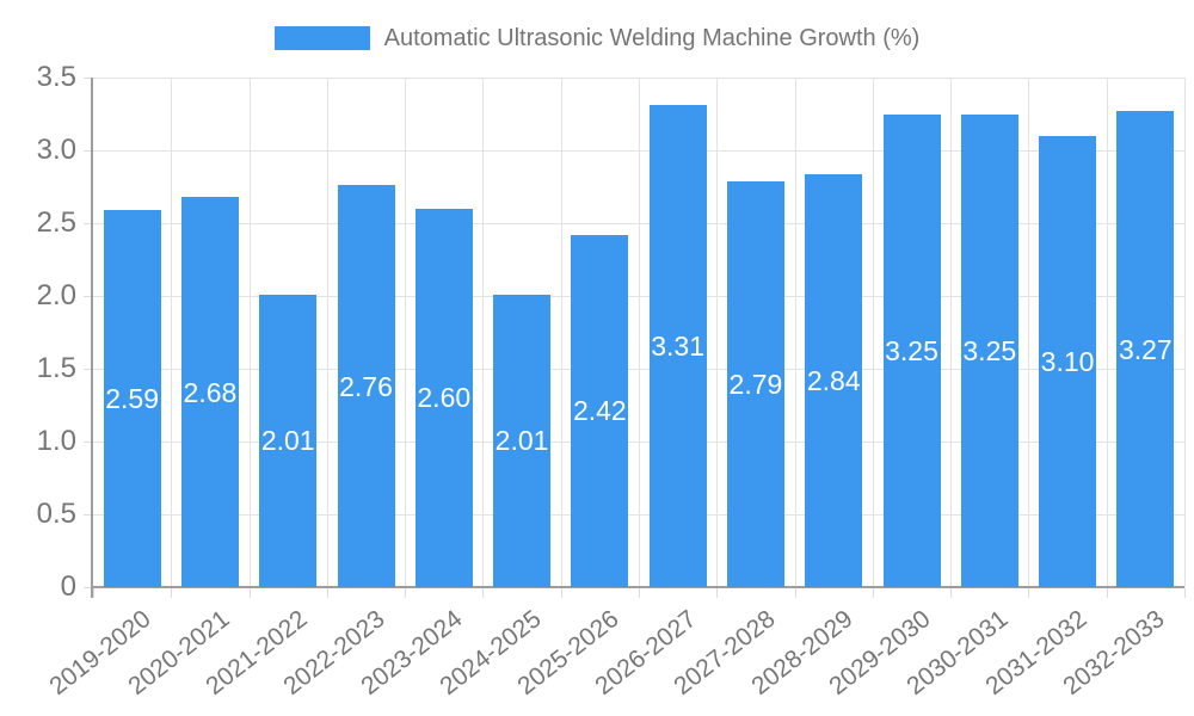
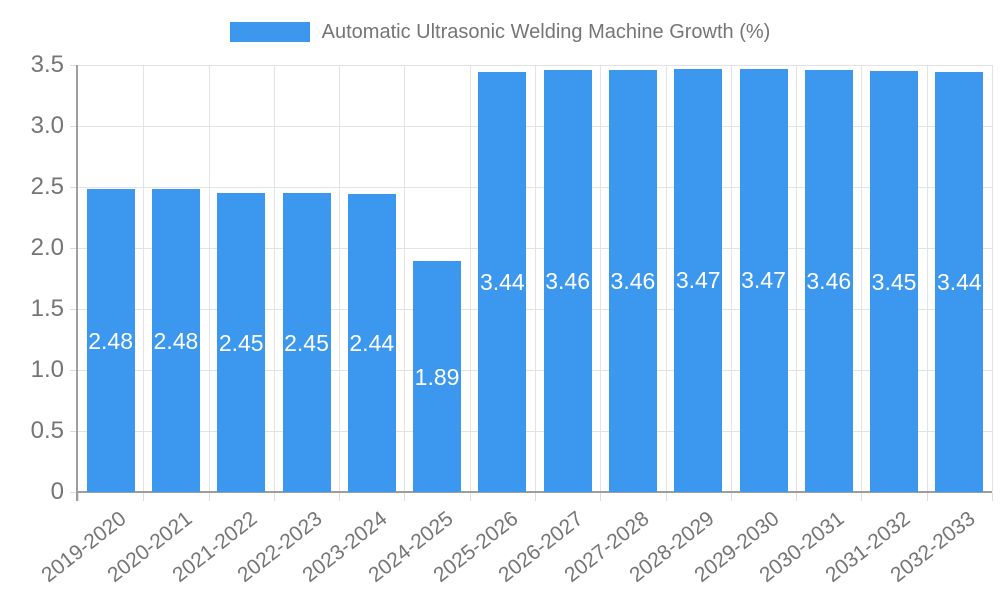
2019-2020: 2.59 -> 2.48
2020-2021: 2.68 -> 2.48
2021-2022: 2.01 -> 2.45
2022-2023: 2.76 -> 2.45
2023-2024: 2.60 -> 2.44
2024-2025: 2.01 -> 1.89
2025-2026: 2.42 -> 3.44
2026-2027: 3.31 -> 3.46
2027-2028: 2.79 -> 3.46
2028-2029: 2.84 -> 3.47
2029-2030: 3.25 -> 3.47
2030-2031: 3.25 -> 3.46
2031-2032: 3.10 -> 3.45
2032-2033: 3.27 -> 3.44
